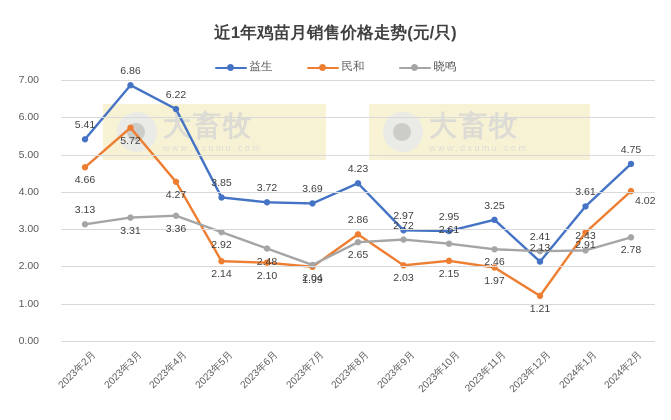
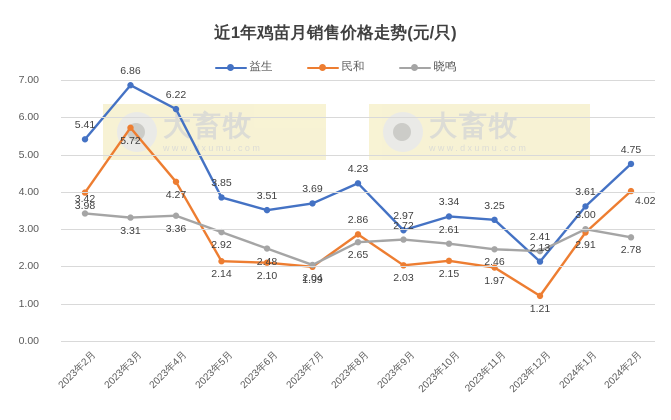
民和/2023年2月: 4.66 -> 3.98
晓鸣/2023年2月: 3.13 -> 3.42
益生/2023年6月: 3.72 -> 3.51
益生/2023年10月: 2.95 -> 3.34
晓鸣/2024年1月: 2.43 -> 3.00
